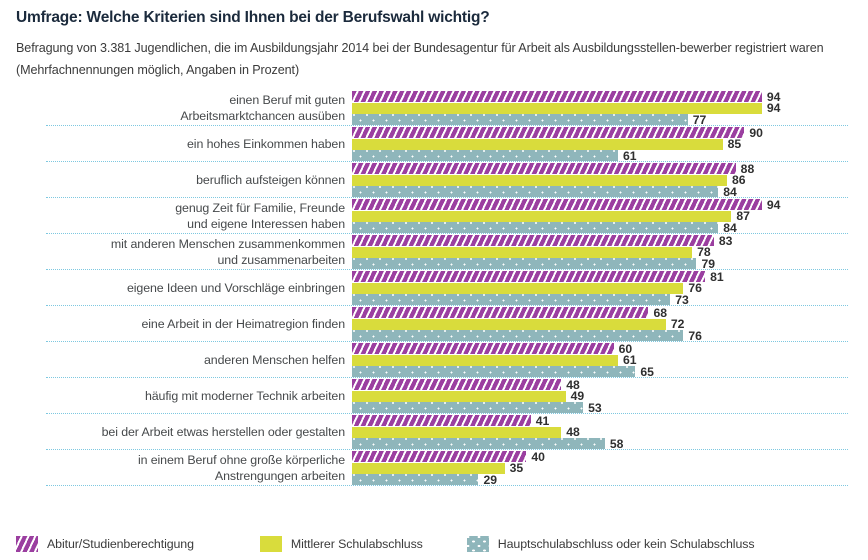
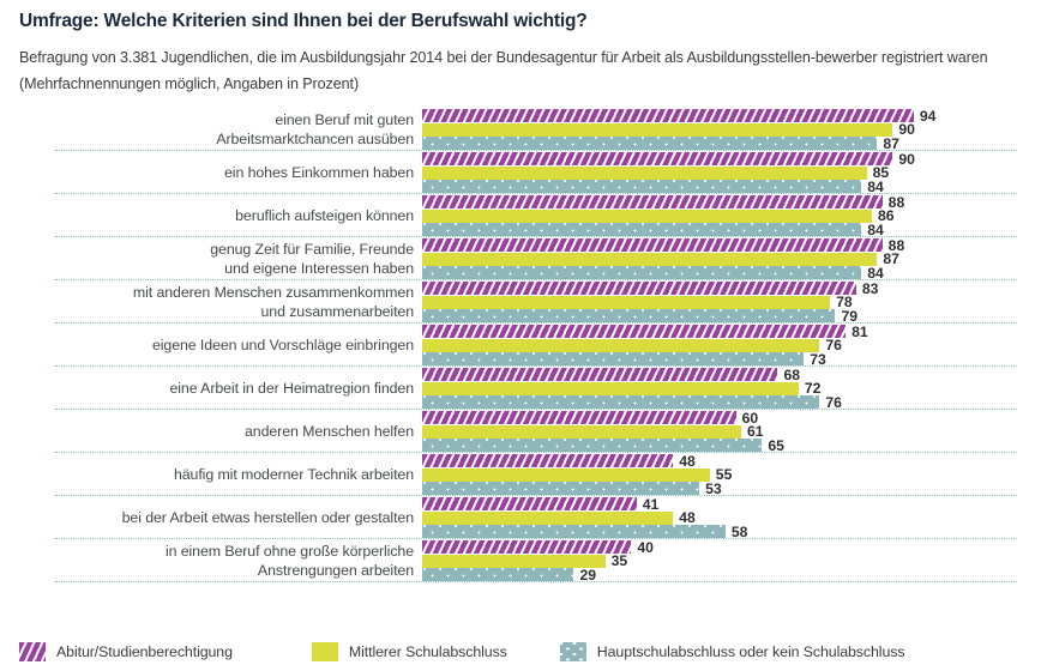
Mittlerer Schulabschluss/einen Beruf mit guten Arbeitsmarktchancen ausüben: 94 -> 90
Hauptschulabschluss oder kein Schulabschluss/einen Beruf mit guten Arbeitsmarktchancen ausüben: 77 -> 87
Hauptschulabschluss oder kein Schulabschluss/ein hohes Einkommen haben: 61 -> 84
Abitur/Studienberechtigung/genug Zeit für Familie, Freunde und eigene Interessen haben: 94 -> 88
Mittlerer Schulabschluss/häufig mit moderner Technik arbeiten: 49 -> 55
